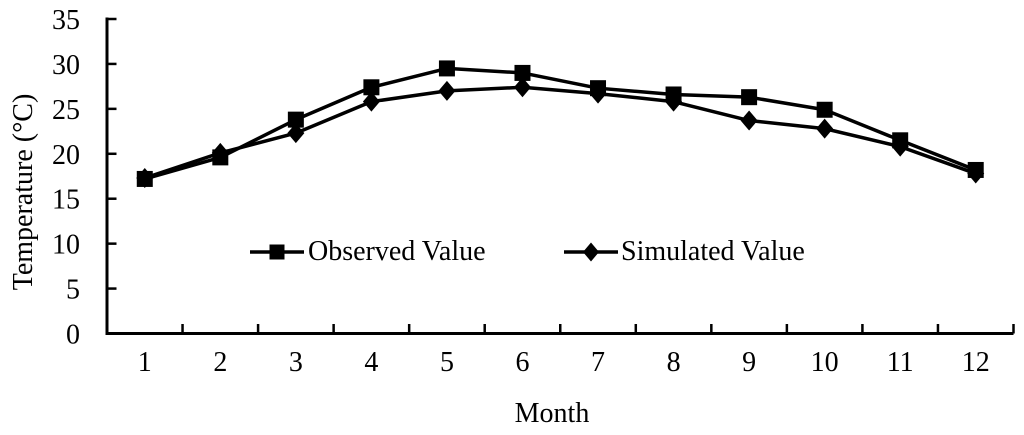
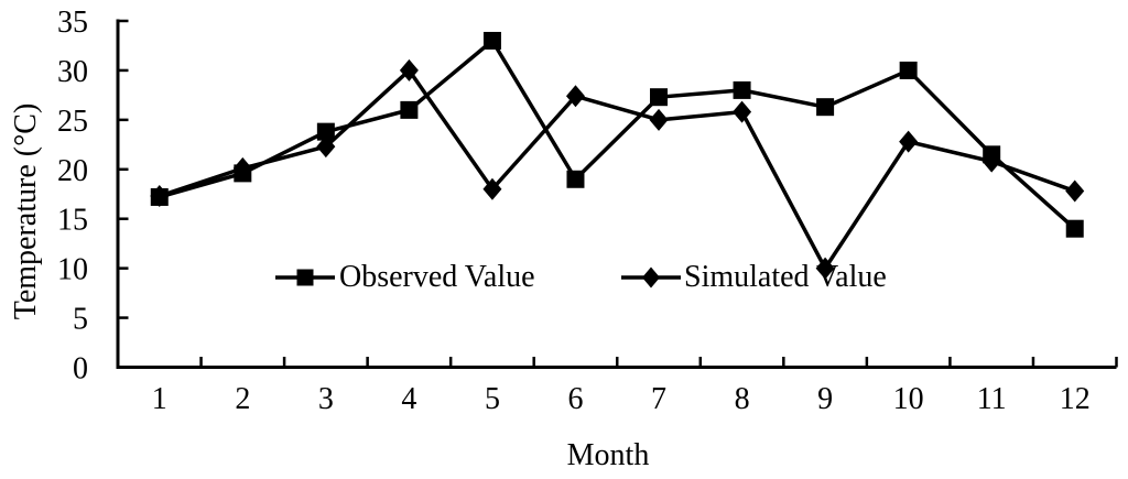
Observed Value/4: 27 -> 26
Simulated Value/4: 26 -> 30
Observed Value/5: 30 -> 33
Simulated Value/5: 27 -> 18
Observed Value/6: 29 -> 19
Simulated Value/7: 27 -> 25
Observed Value/8: 27 -> 28
Simulated Value/9: 24 -> 10
Observed Value/10: 25 -> 30
Observed Value/12: 18 -> 14
